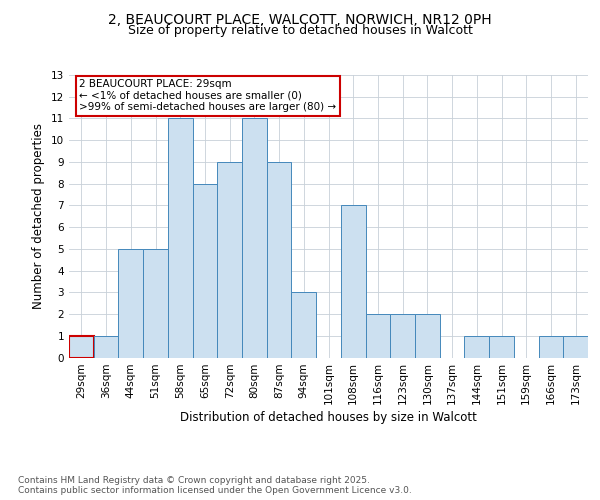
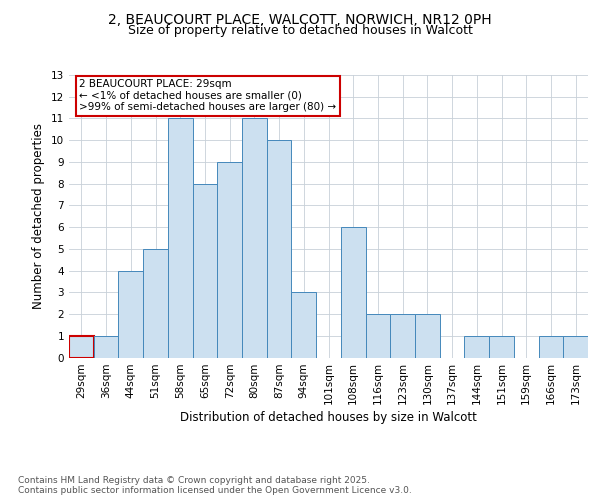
44sqm: 5 -> 4
87sqm: 9 -> 10
108sqm: 7 -> 6
